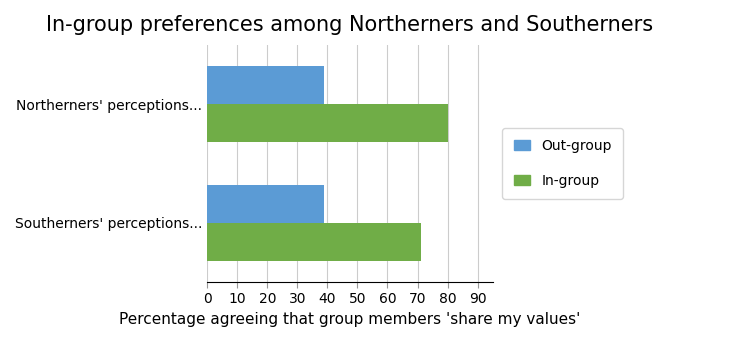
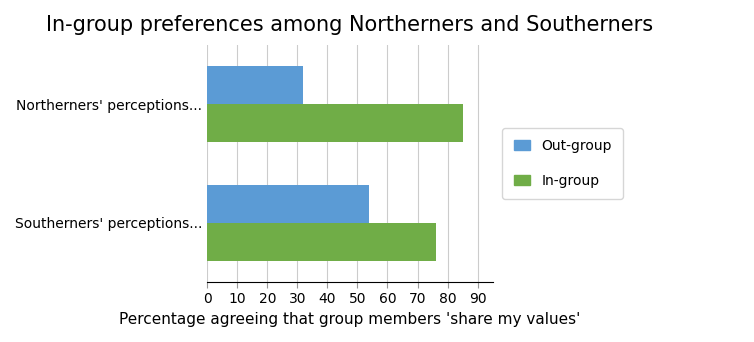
Out-group/Northerners' perceptions...: 39 -> 32
In-group/Northerners' perceptions...: 80 -> 85
Out-group/Southerners' perceptions...: 39 -> 54
In-group/Southerners' perceptions...: 71 -> 76
